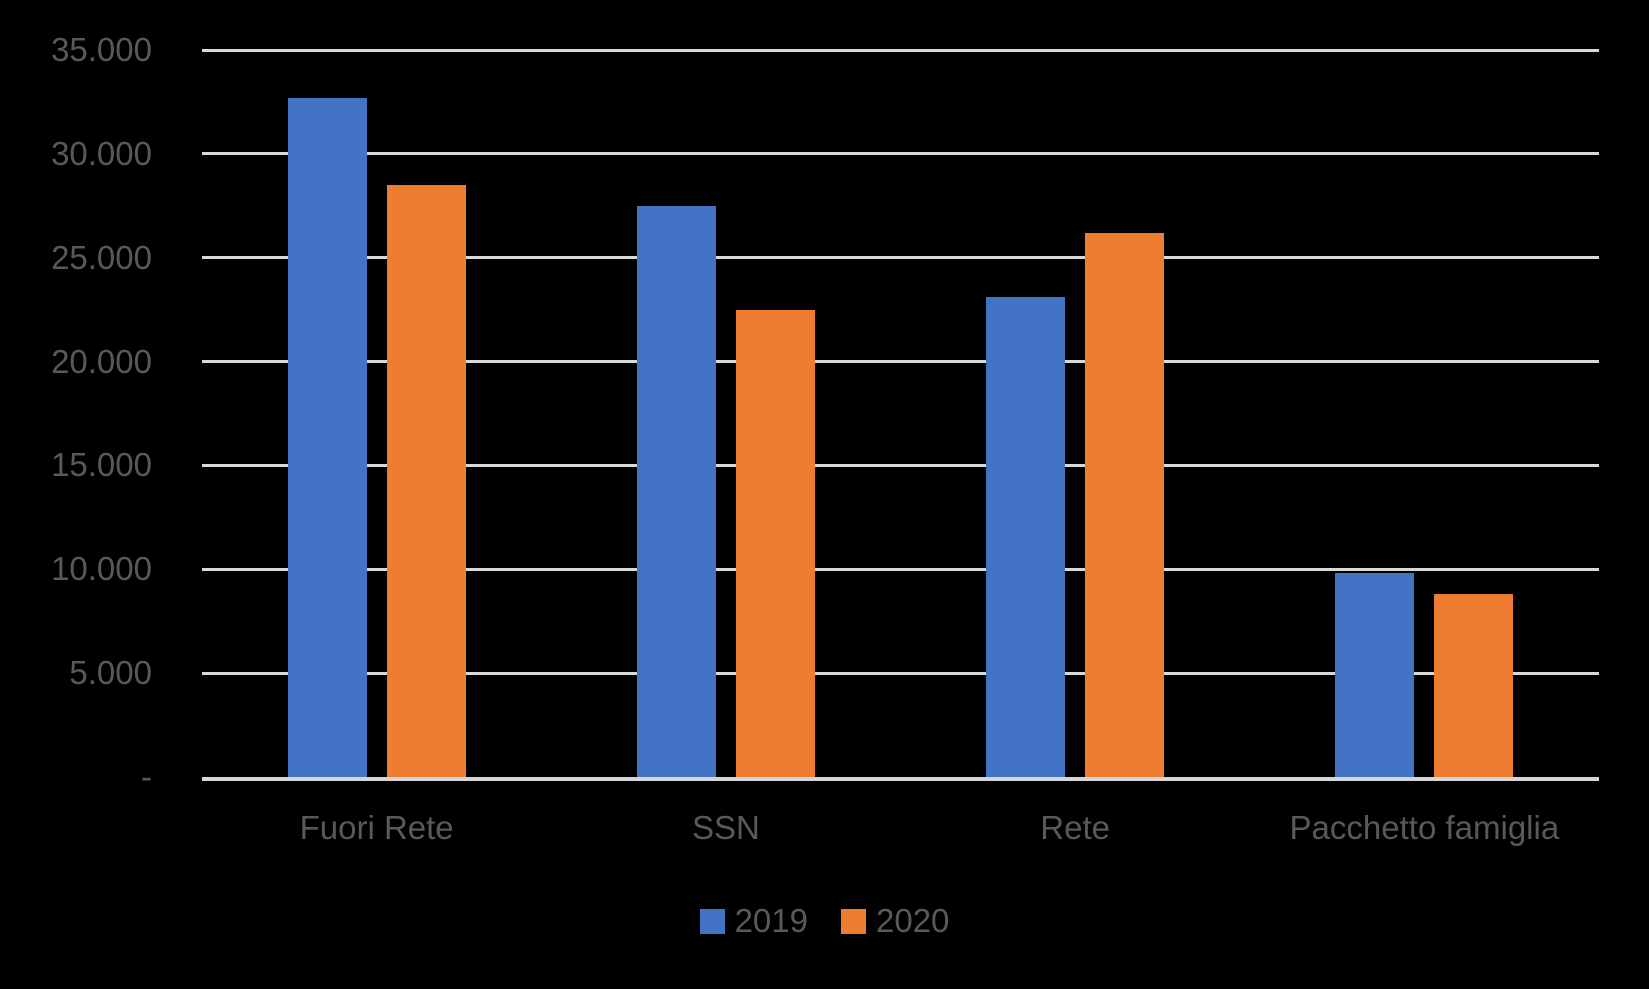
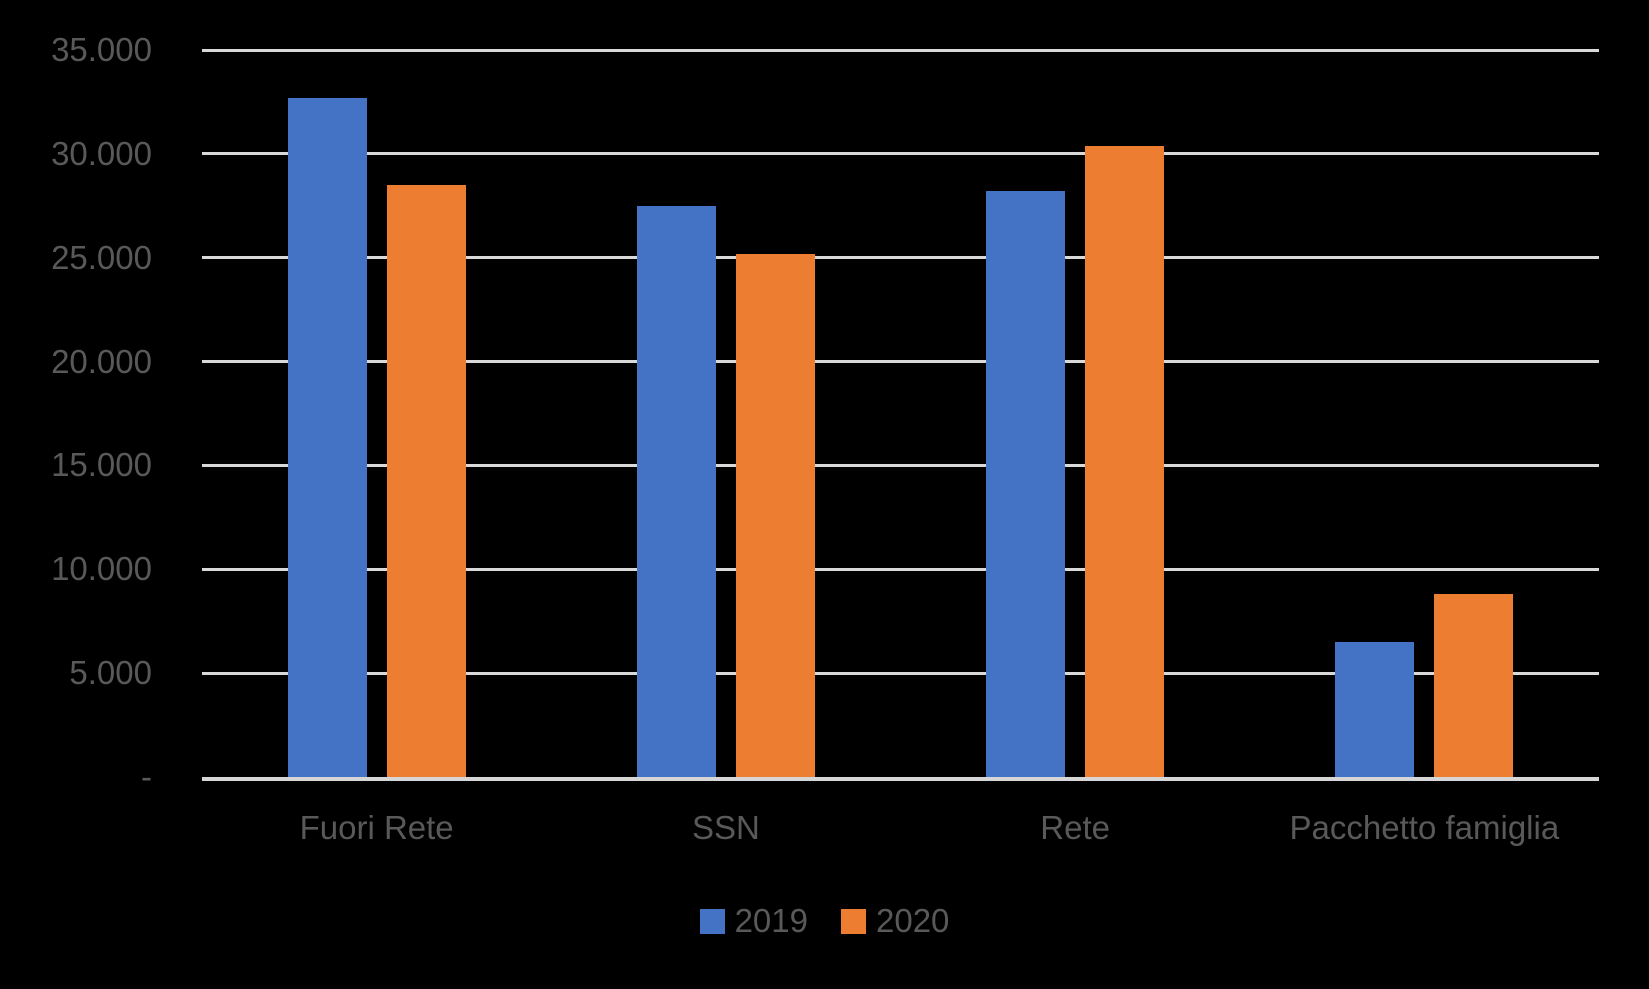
2020/SSN: 22500 -> 25200
2019/Rete: 23100 -> 28200
2020/Rete: 26200 -> 30400
2019/Pacchetto famiglia: 9800 -> 6500
